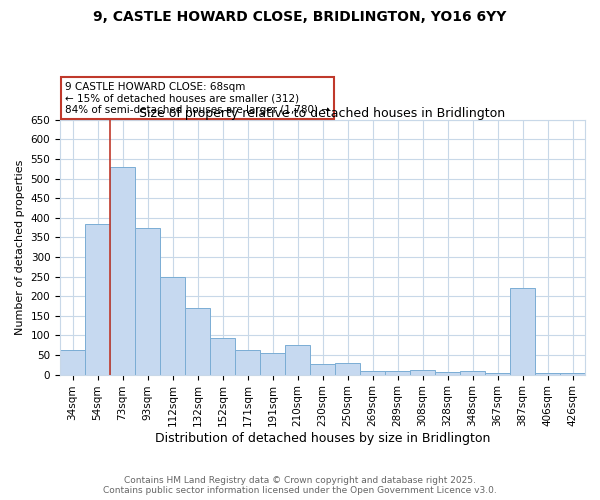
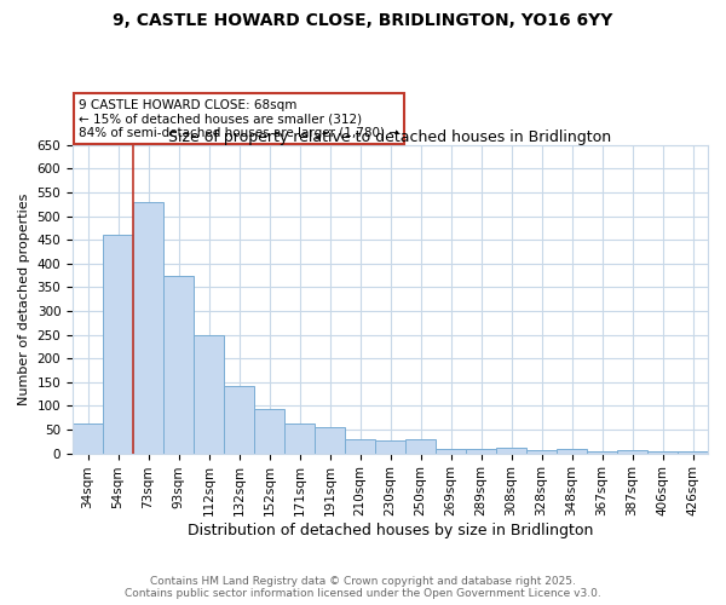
54sqm: 385 -> 460
132sqm: 170 -> 143
210sqm: 75 -> 30
387sqm: 220 -> 6
